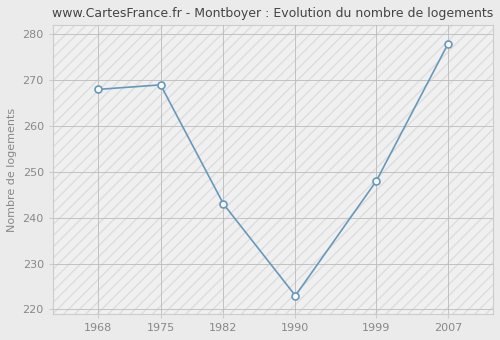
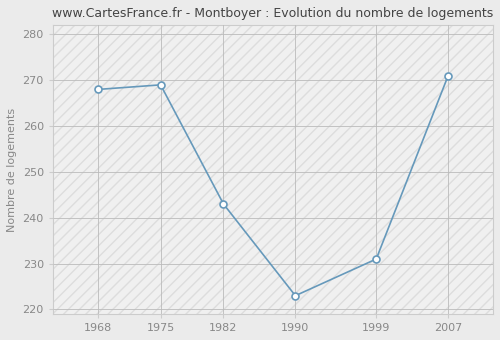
1999: 248 -> 231
2007: 278 -> 271
